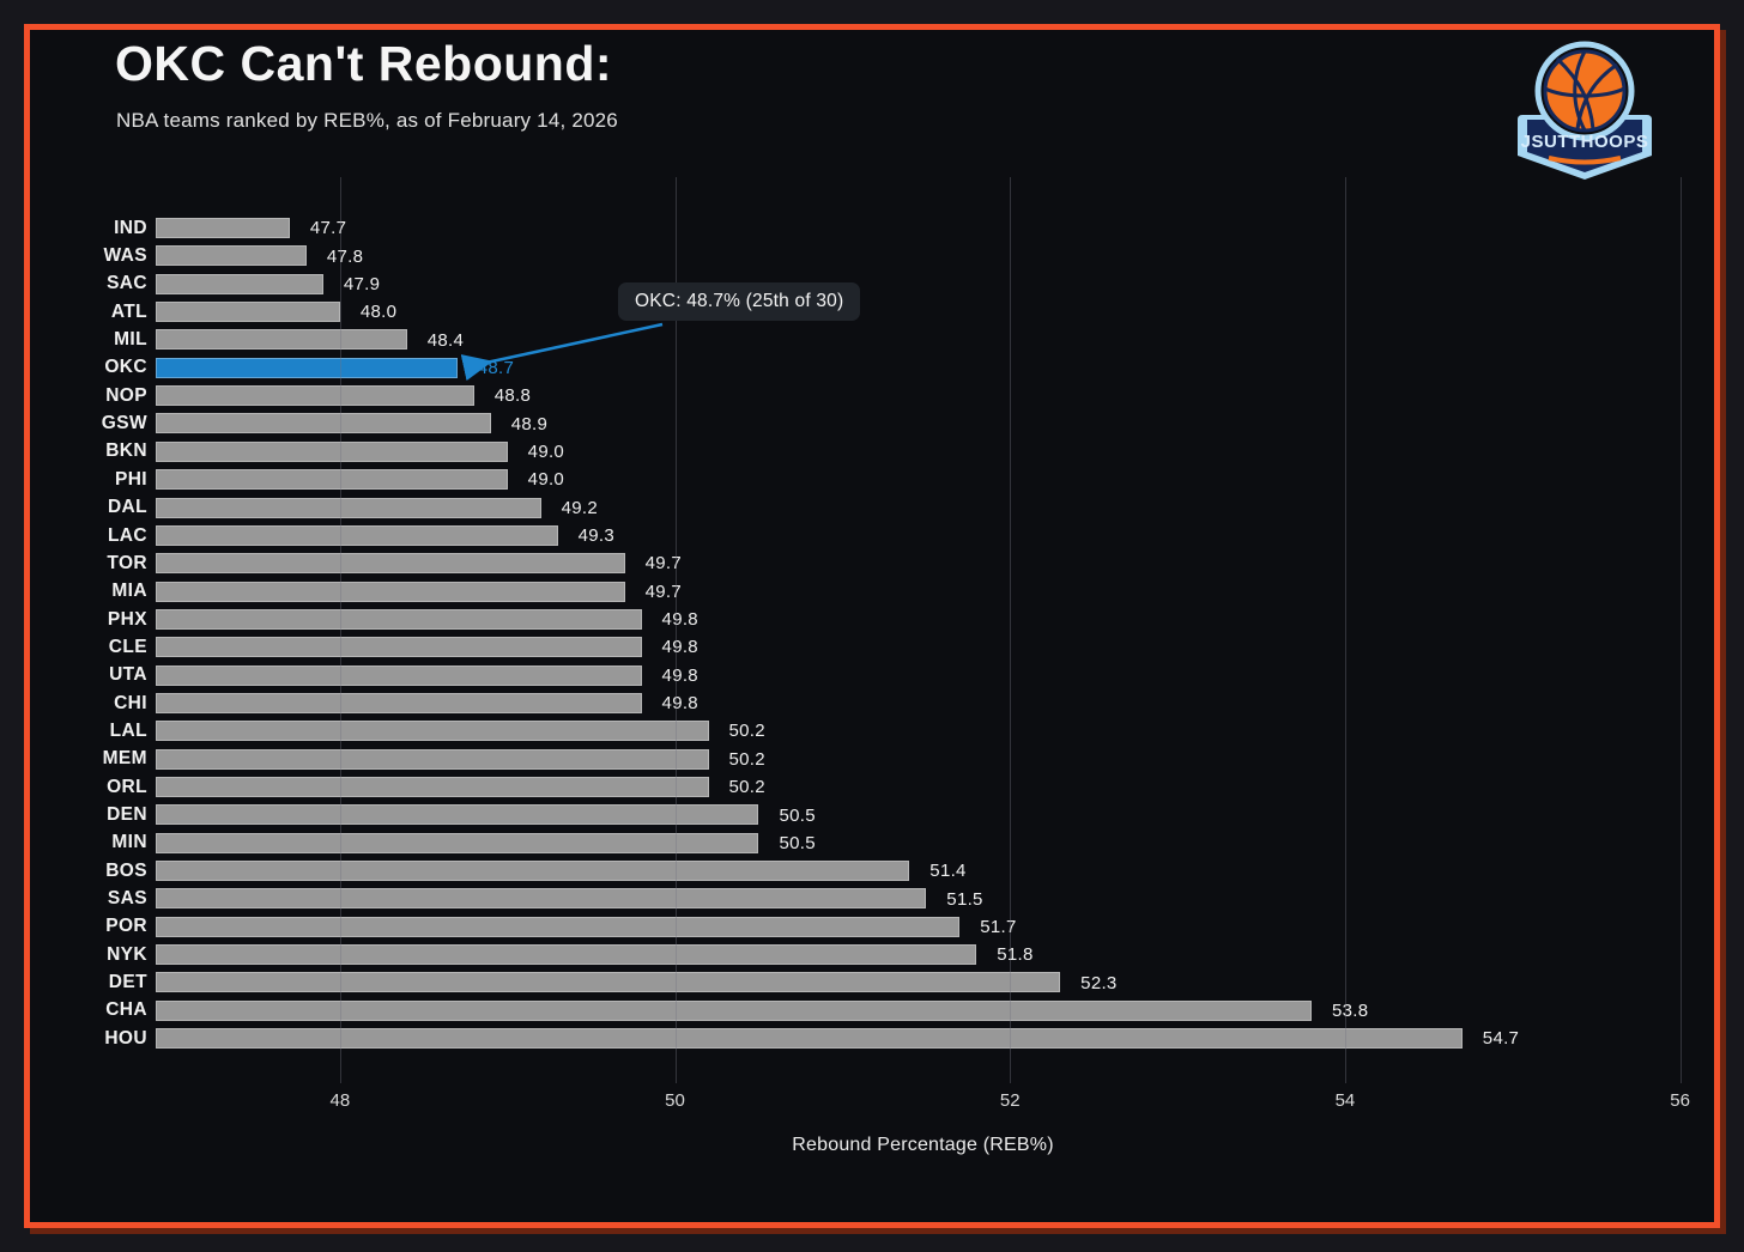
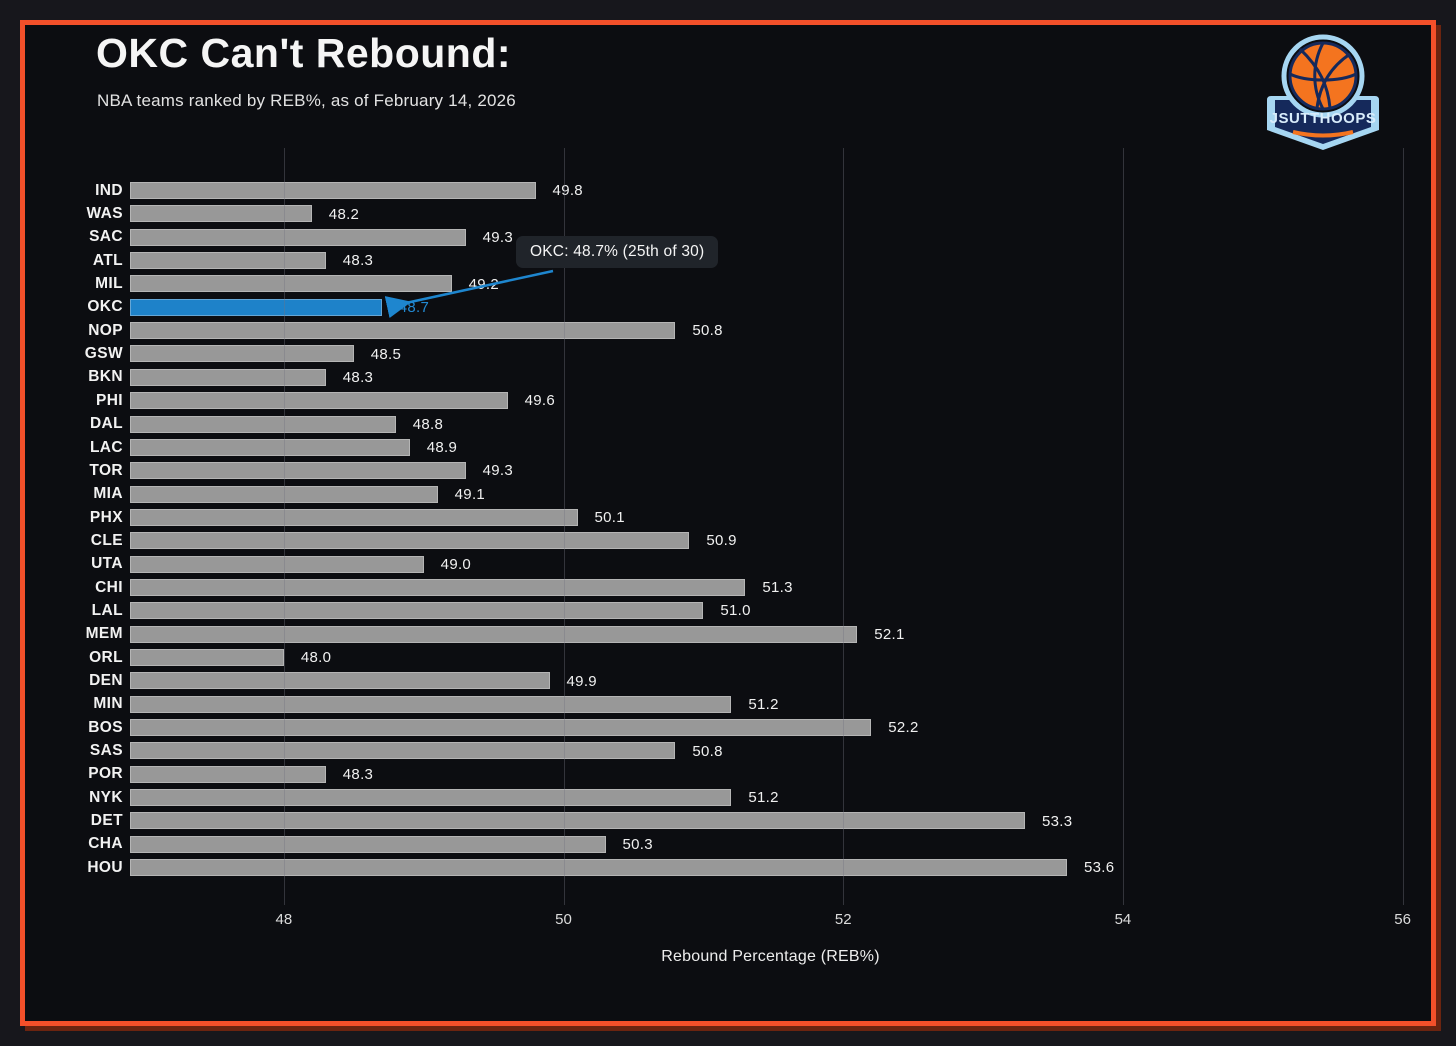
IND: 47.7 -> 49.8
WAS: 47.8 -> 48.2
SAC: 47.9 -> 49.3
ATL: 48.0 -> 48.3
MIL: 48.4 -> 49.2
NOP: 48.8 -> 50.8
GSW: 48.9 -> 48.5
BKN: 49.0 -> 48.3
PHI: 49.0 -> 49.6
DAL: 49.2 -> 48.8
LAC: 49.3 -> 48.9
TOR: 49.7 -> 49.3
MIA: 49.7 -> 49.1
PHX: 49.8 -> 50.1
CLE: 49.8 -> 50.9
UTA: 49.8 -> 49.0
CHI: 49.8 -> 51.3
LAL: 50.2 -> 51.0
MEM: 50.2 -> 52.1
ORL: 50.2 -> 48.0
DEN: 50.5 -> 49.9
MIN: 50.5 -> 51.2
BOS: 51.4 -> 52.2
SAS: 51.5 -> 50.8
POR: 51.7 -> 48.3
NYK: 51.8 -> 51.2
DET: 52.3 -> 53.3
CHA: 53.8 -> 50.3
HOU: 54.7 -> 53.6
